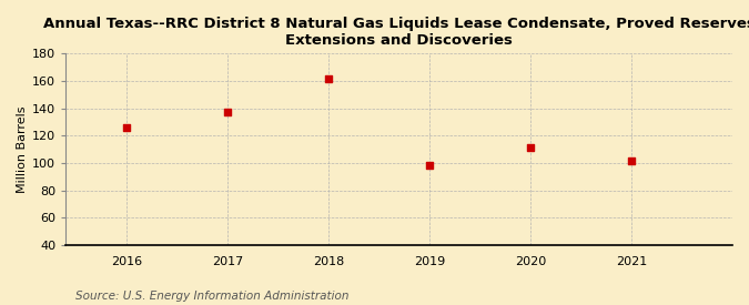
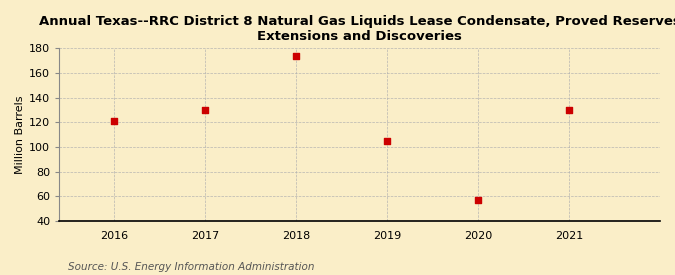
2016: 126 -> 121
2017: 137 -> 130
2018: 162 -> 174
2019: 98 -> 105
2020: 111 -> 57
2021: 102 -> 130
